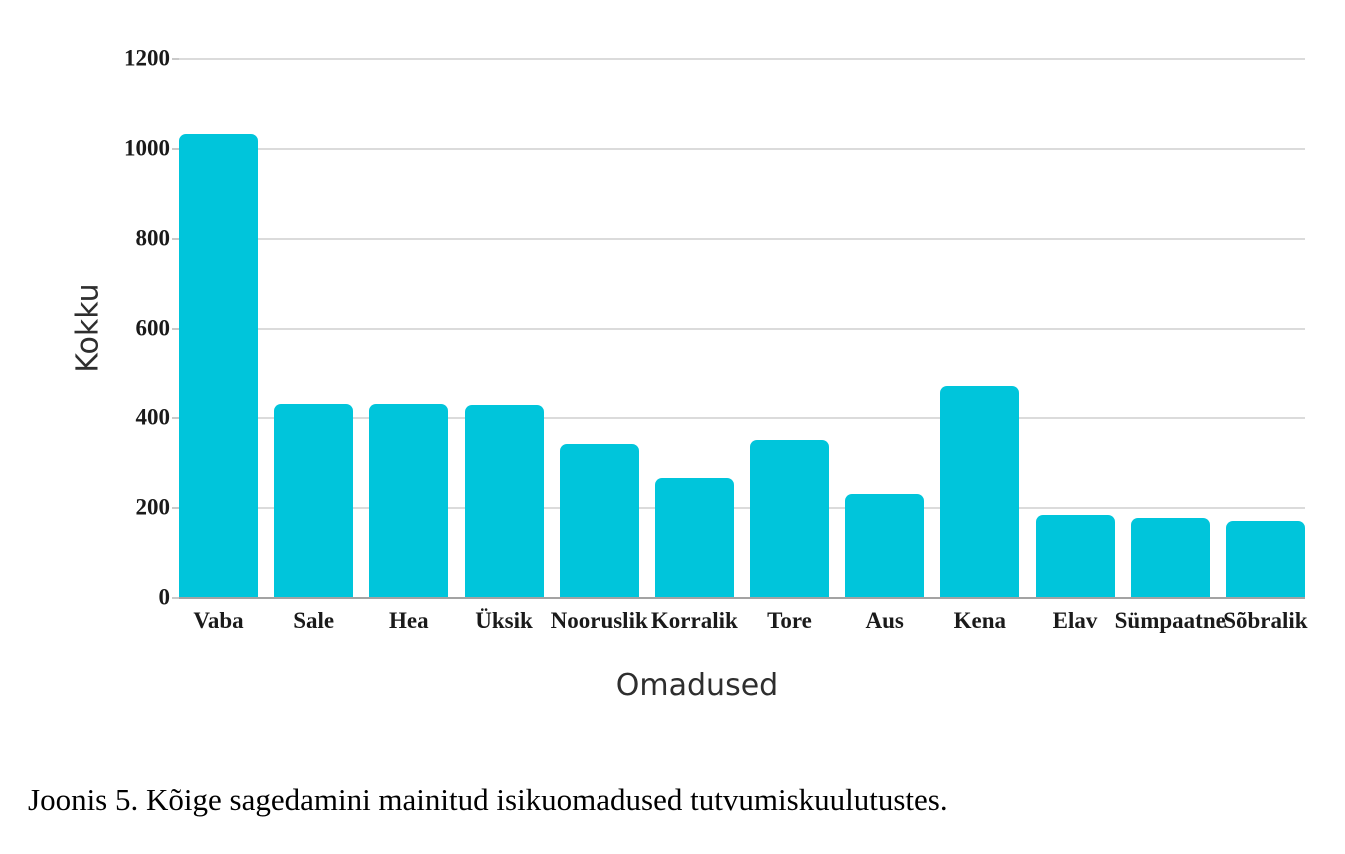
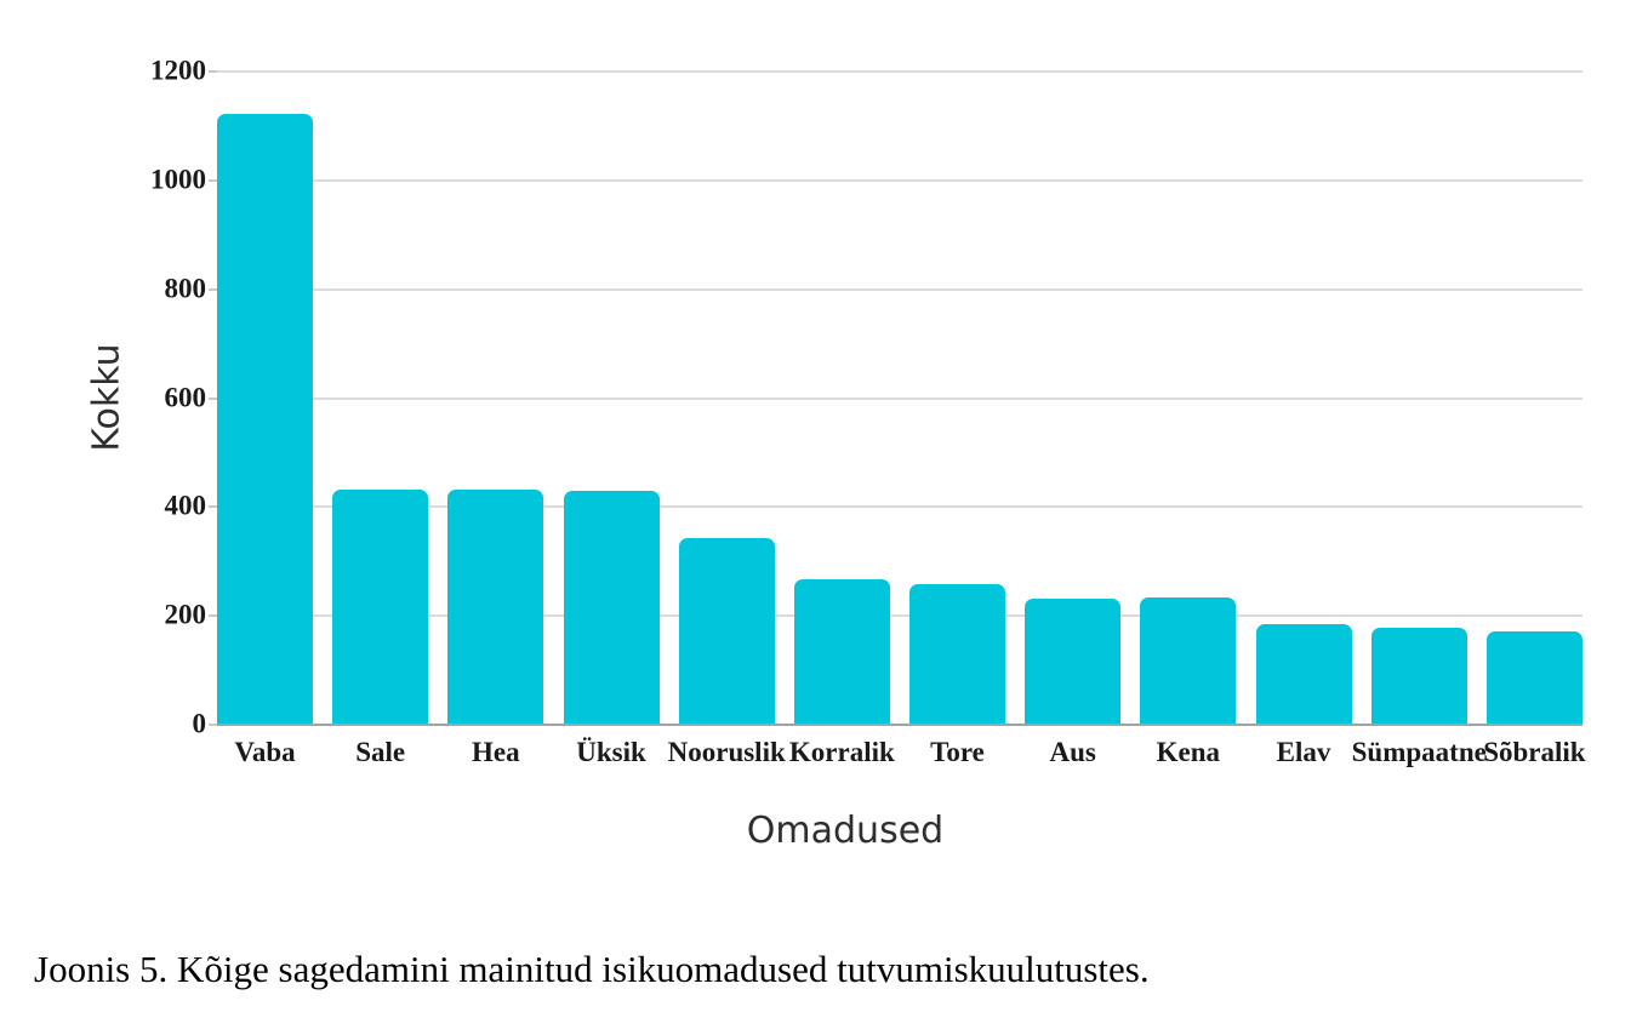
Vaba: 1030 -> 1120
Tore: 350 -> 260
Kena: 470 -> 230
